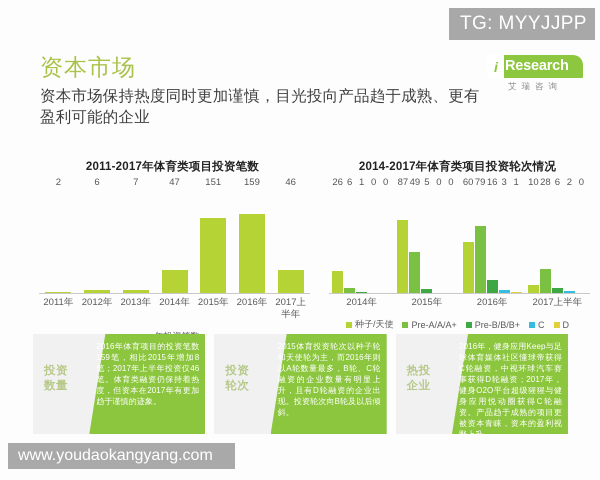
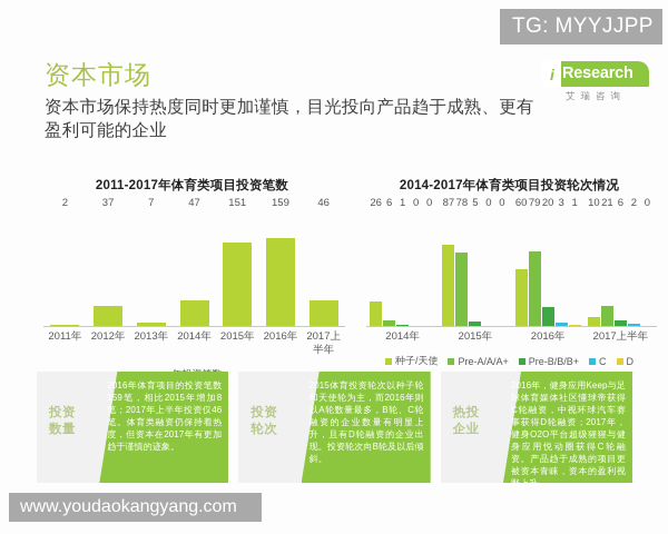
2011-2017年体育类项目投资笔数/2012年: 6 -> 37
2014-2017年体育类项目投资轮次情况/Pre-A/A/A+/2015年: 49 -> 78
2014-2017年体育类项目投资轮次情况/Pre-B/B/B+/2016年: 16 -> 20
2014-2017年体育类项目投资轮次情况/Pre-A/A/A+/2017上半年: 28 -> 21
